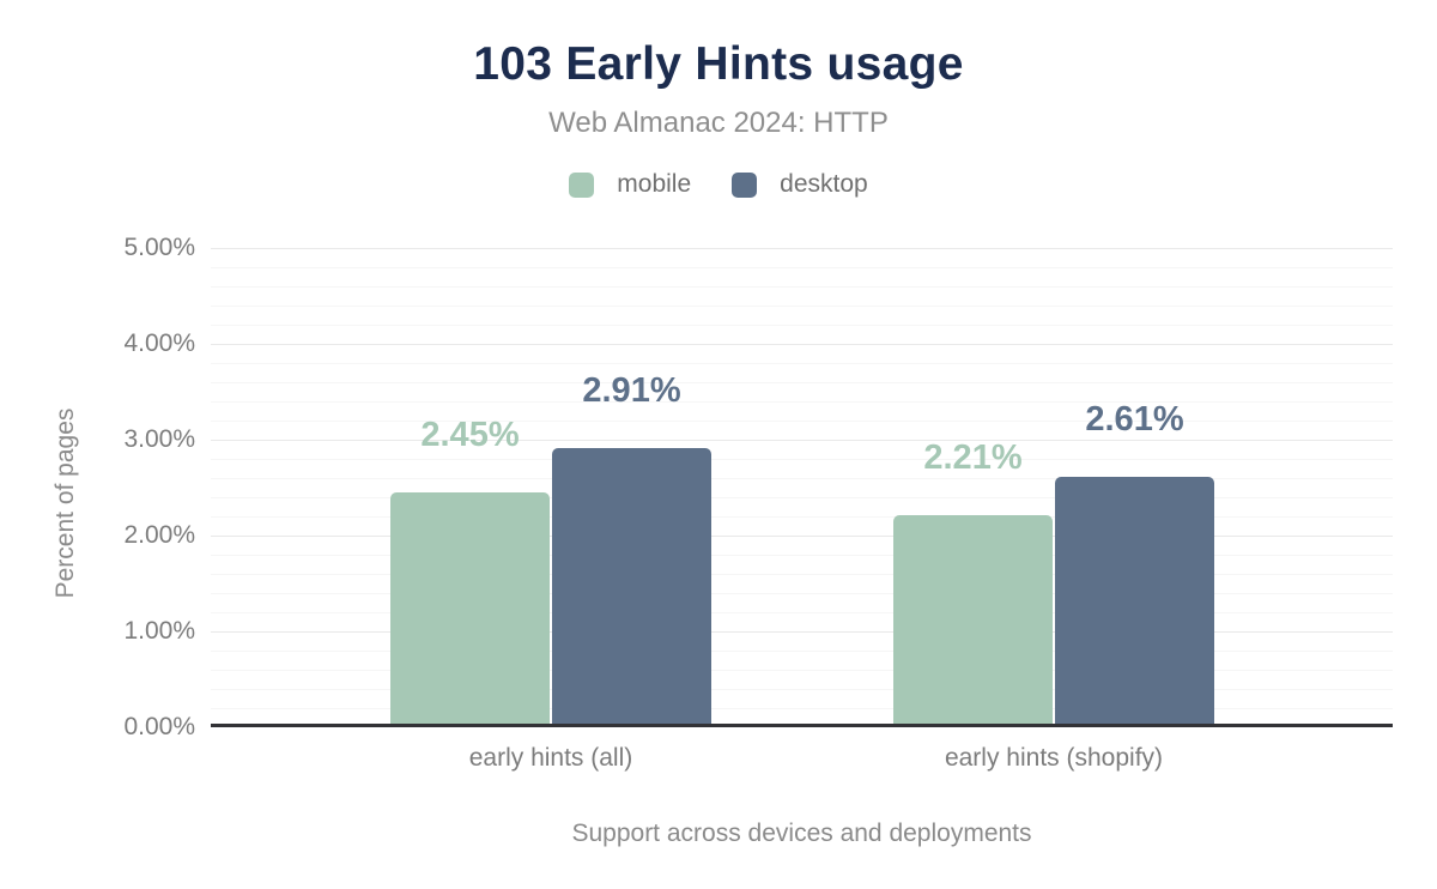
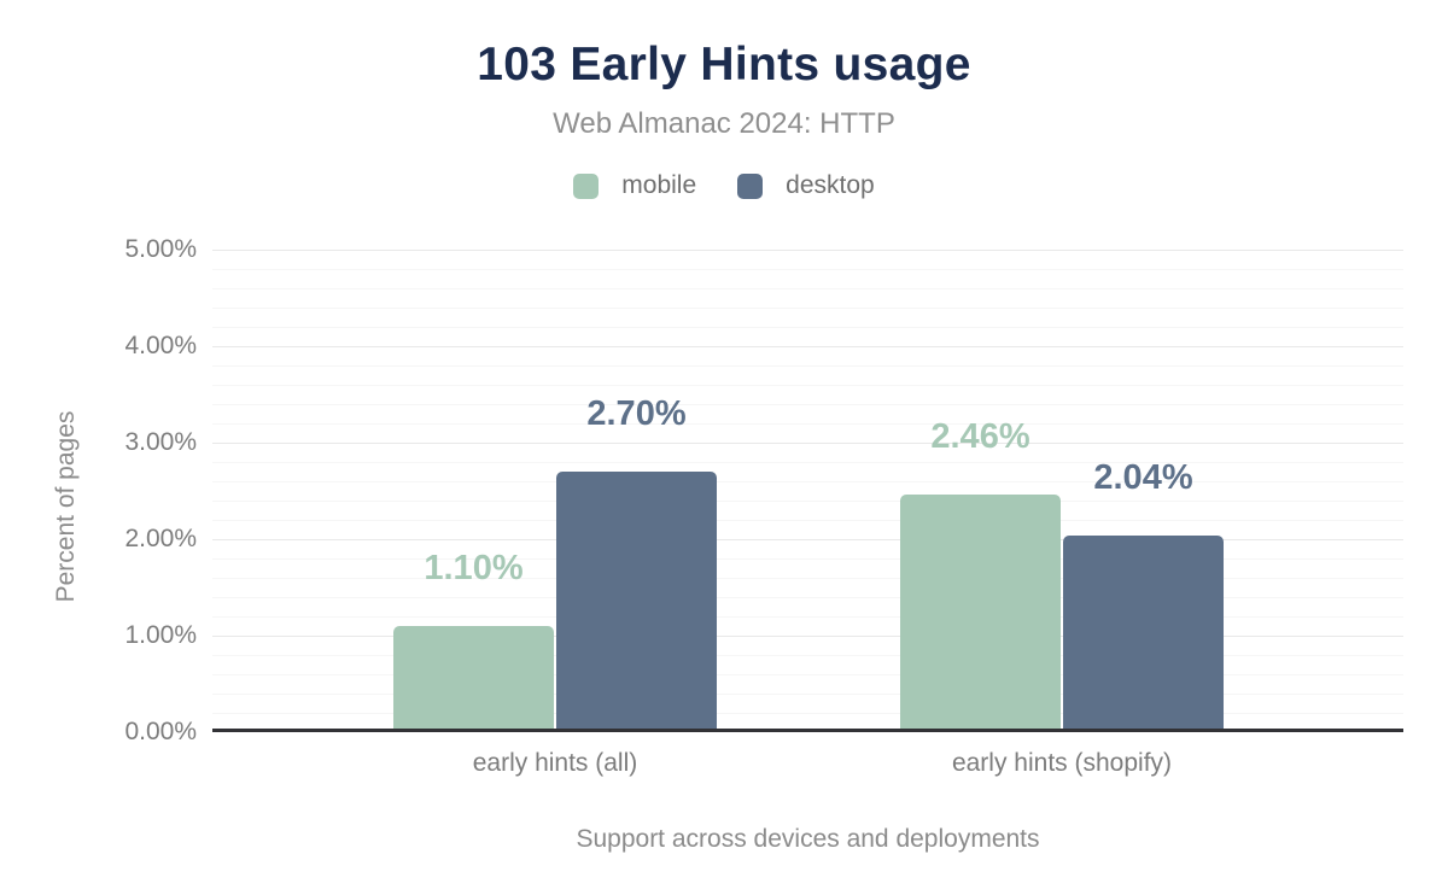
mobile/early hints (all): 2.45% -> 1.10%
desktop/early hints (all): 2.91% -> 2.70%
mobile/early hints (shopify): 2.21% -> 2.46%
desktop/early hints (shopify): 2.61% -> 2.04%
